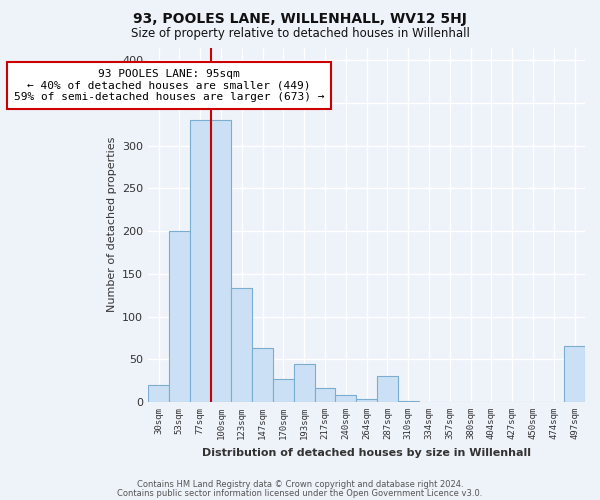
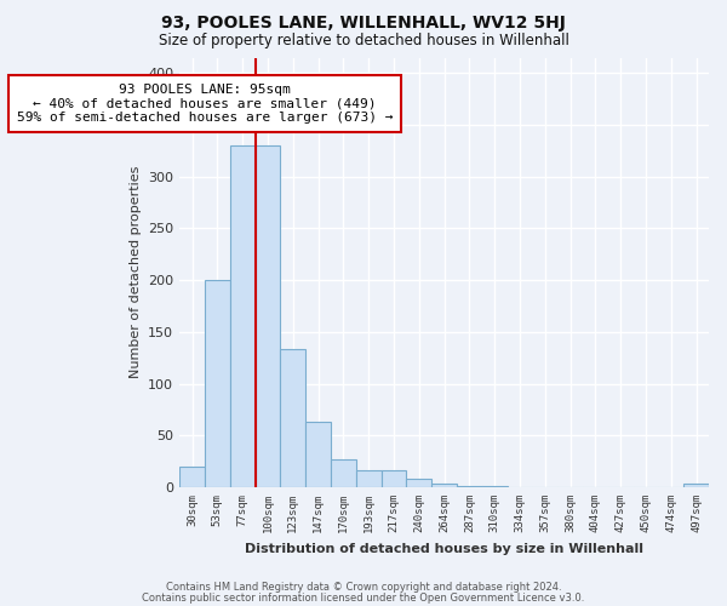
193sqm: 44 -> 17
287sqm: 30 -> 1
497sqm: 66 -> 4
